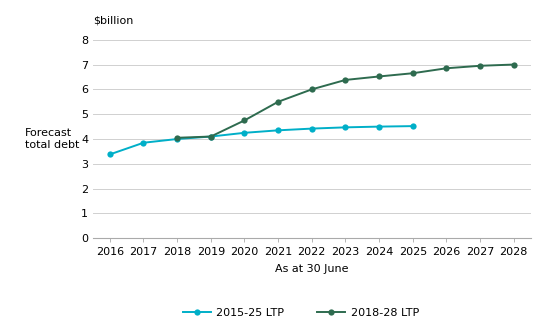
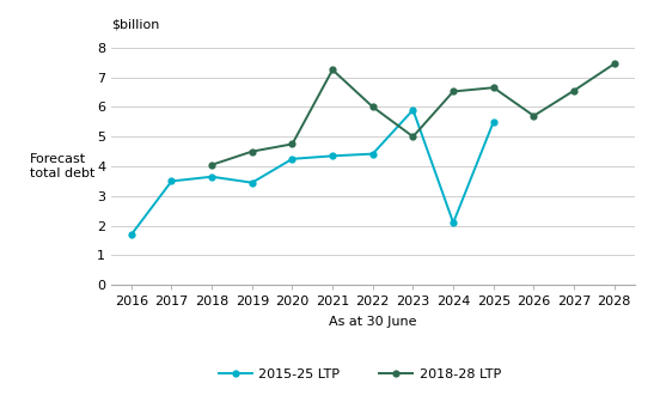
2015-25 LTP/2016: 3.38 -> 1.70
2015-25 LTP/2017: 3.85 -> 3.50
2015-25 LTP/2018: 4.00 -> 3.65
2015-25 LTP/2019: 4.10 -> 3.45
2018-28 LTP/2019: 4.10 -> 4.50
2018-28 LTP/2021: 5.50 -> 7.25
2015-25 LTP/2023: 4.47 -> 5.90
2018-28 LTP/2023: 6.38 -> 5.00
2015-25 LTP/2024: 4.50 -> 2.10
2015-25 LTP/2025: 4.52 -> 5.50
2018-28 LTP/2026: 6.85 -> 5.70
2018-28 LTP/2027: 6.95 -> 6.55
2018-28 LTP/2028: 7.00 -> 7.45
